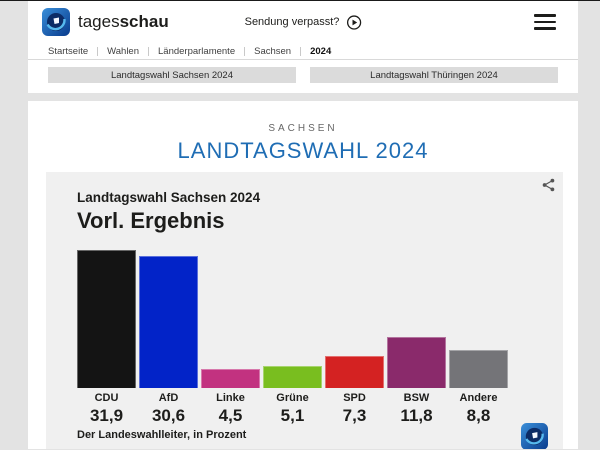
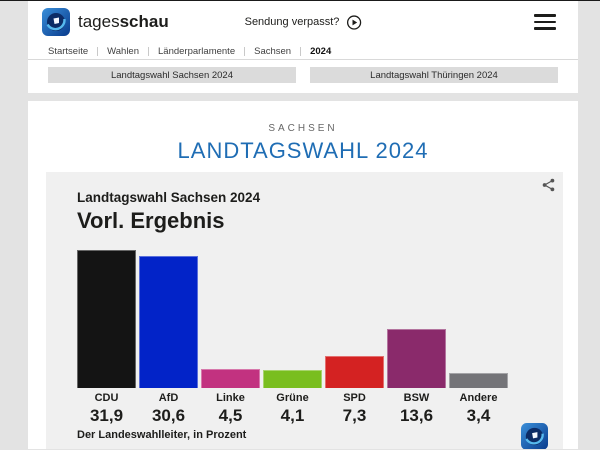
Grüne: 5,1 -> 4,1
BSW: 11,8 -> 13,6
Andere: 8,8 -> 3,4
